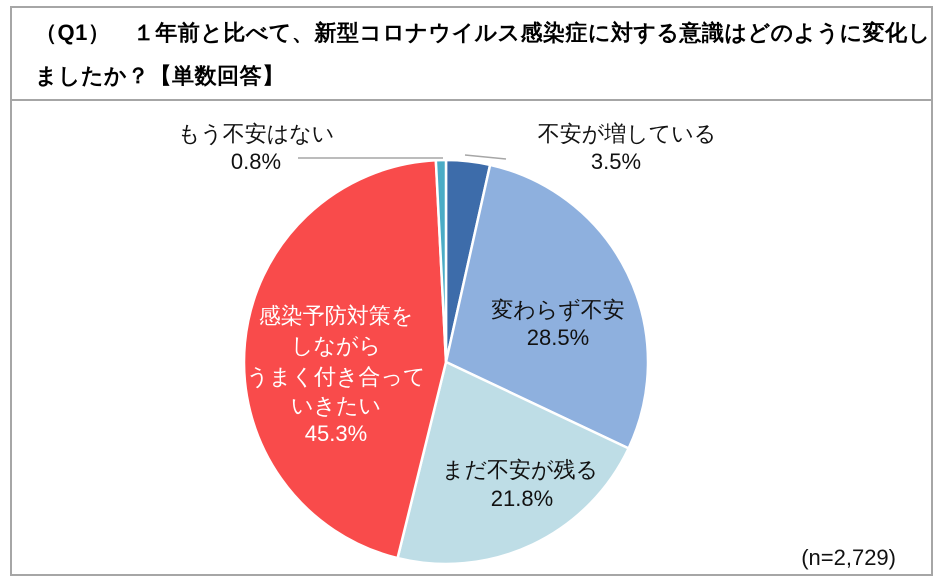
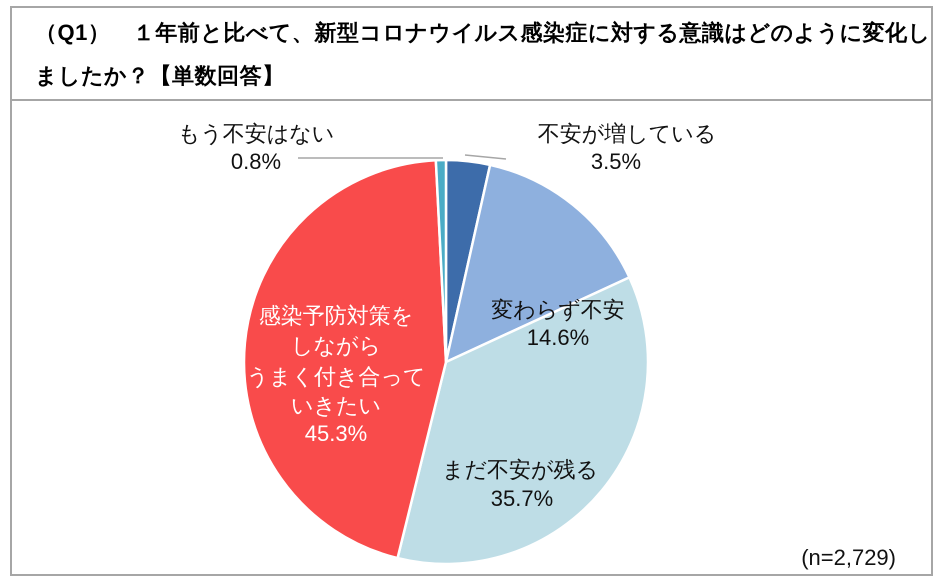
変わらず不安: 28.5% -> 14.6%
まだ不安が残る: 21.8% -> 35.7%
